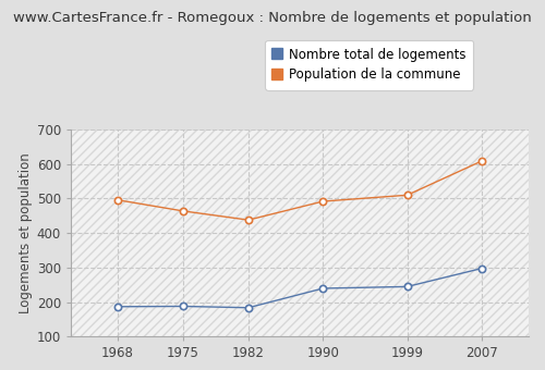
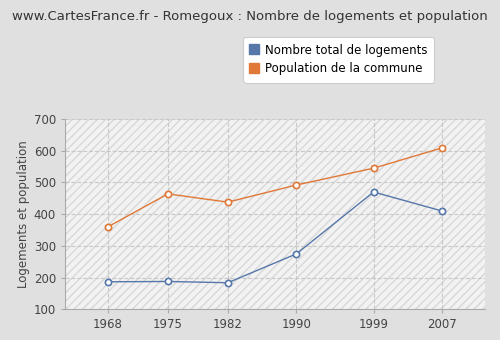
Population de la commune/1968: 496 -> 360
Nombre total de logements/1990: 240 -> 275
Nombre total de logements/1999: 245 -> 470
Population de la commune/1999: 510 -> 545
Nombre total de logements/2007: 298 -> 410
